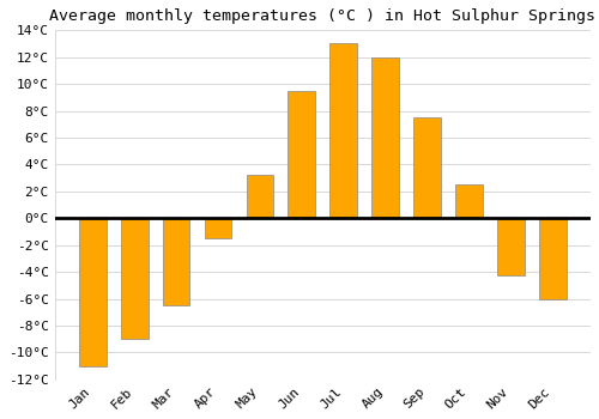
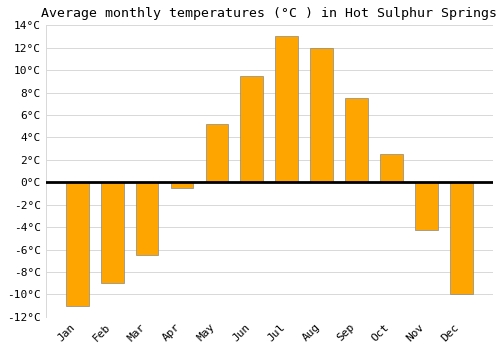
Apr: -1.5°C -> -0.5°C
May: 3.2°C -> 5.2°C
Dec: -6.0°C -> -10.0°C
